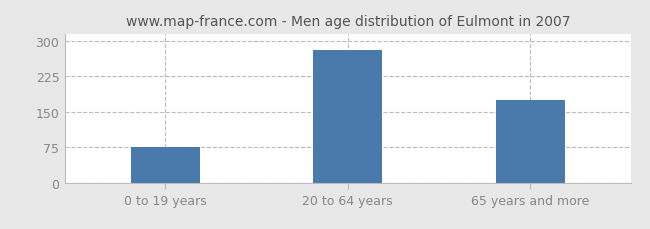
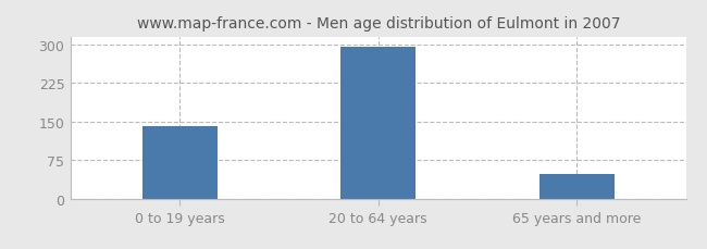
0 to 19 years: 75 -> 142
20 to 64 years: 280 -> 295
65 years and more: 175 -> 48
